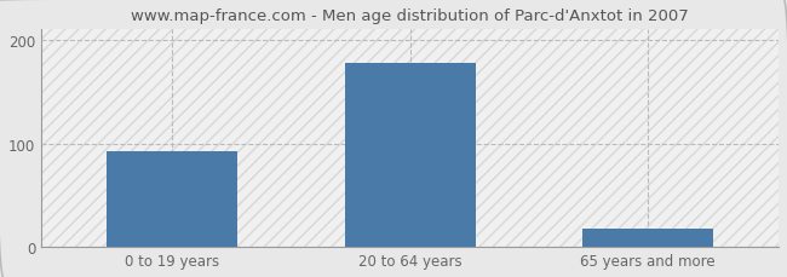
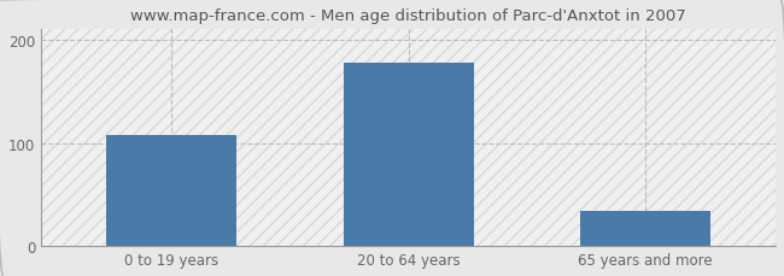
0 to 19 years: 92 -> 108
65 years and more: 18 -> 34
